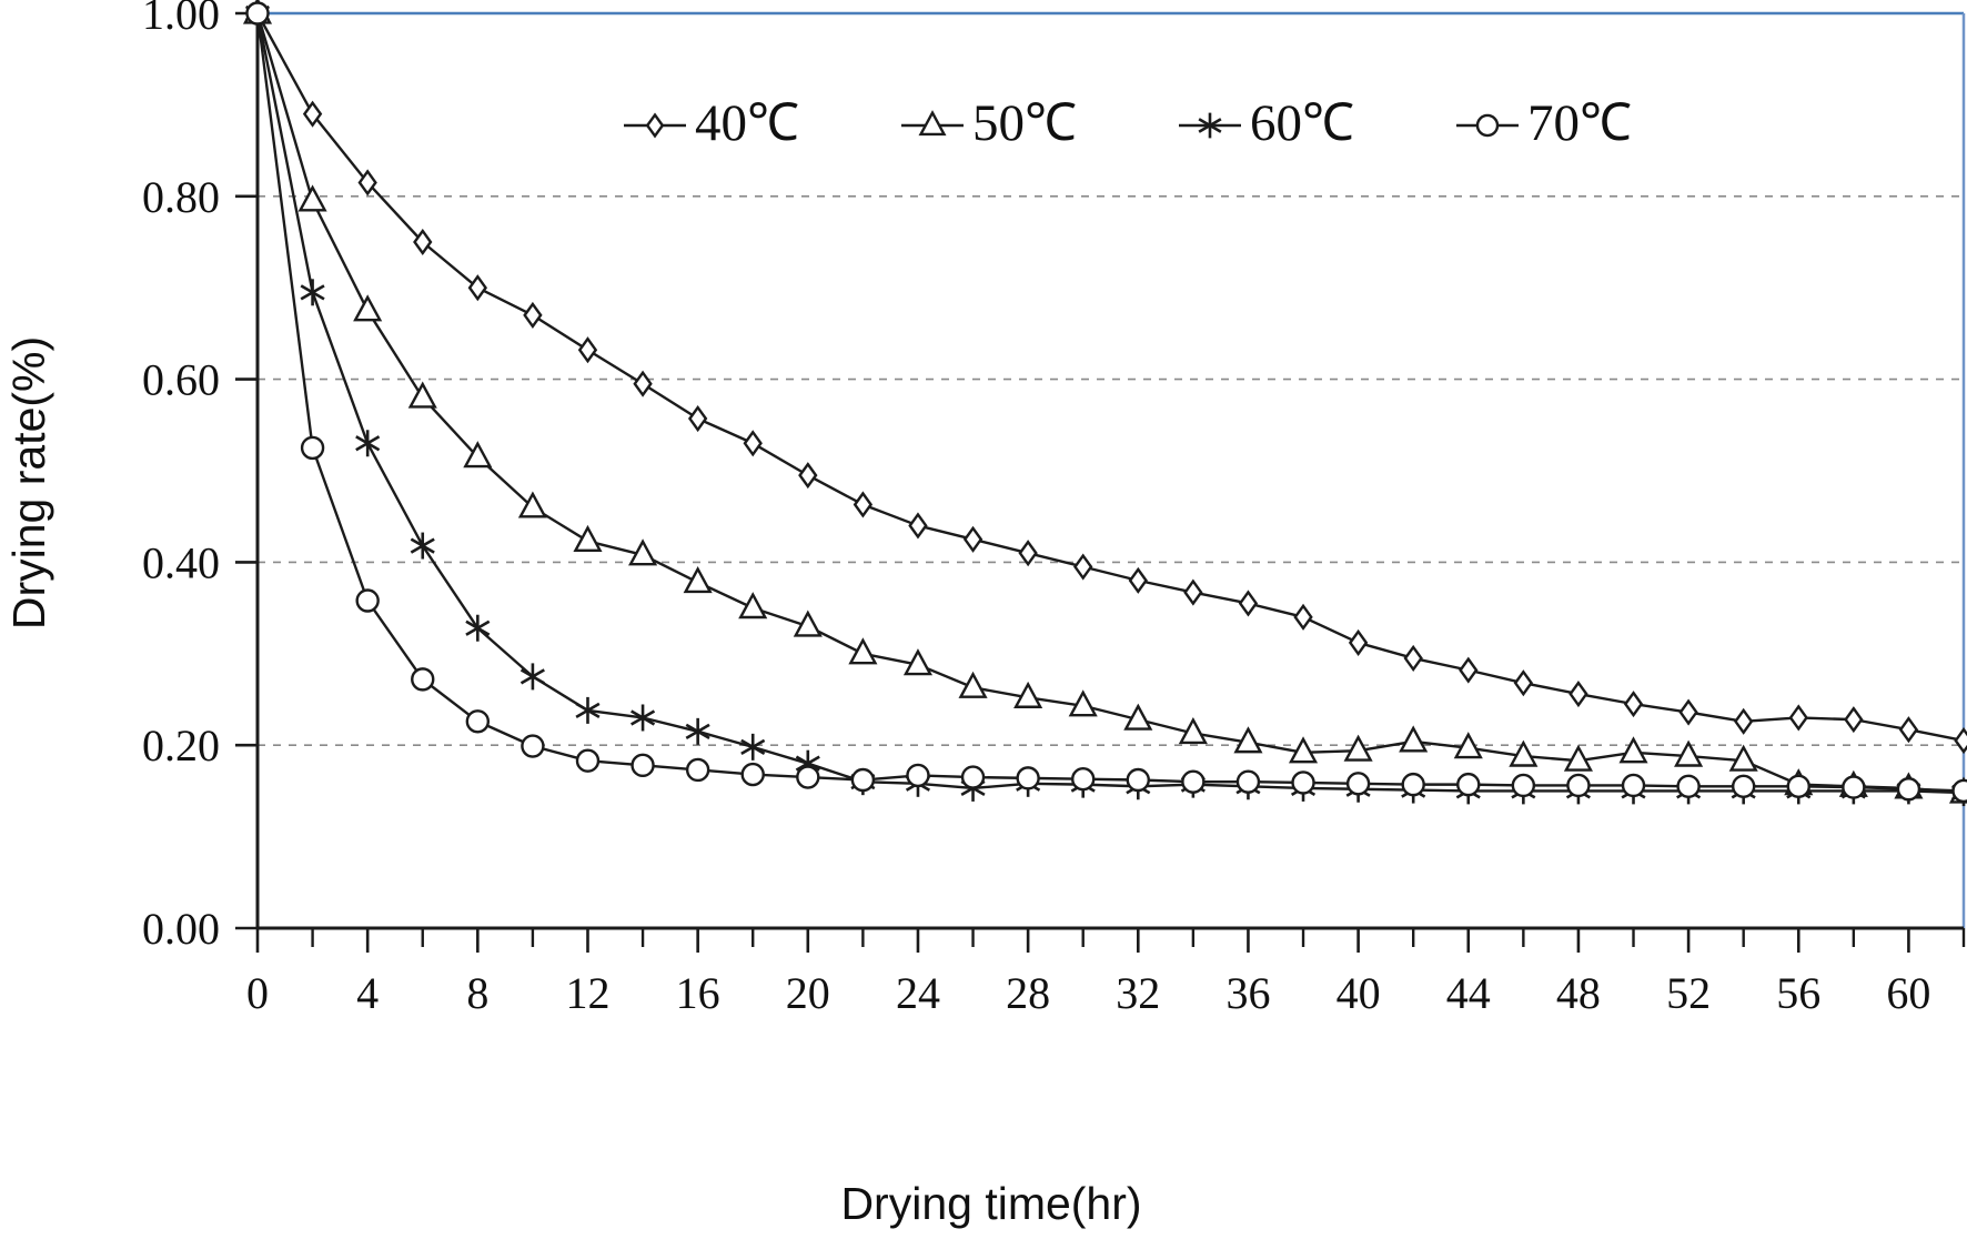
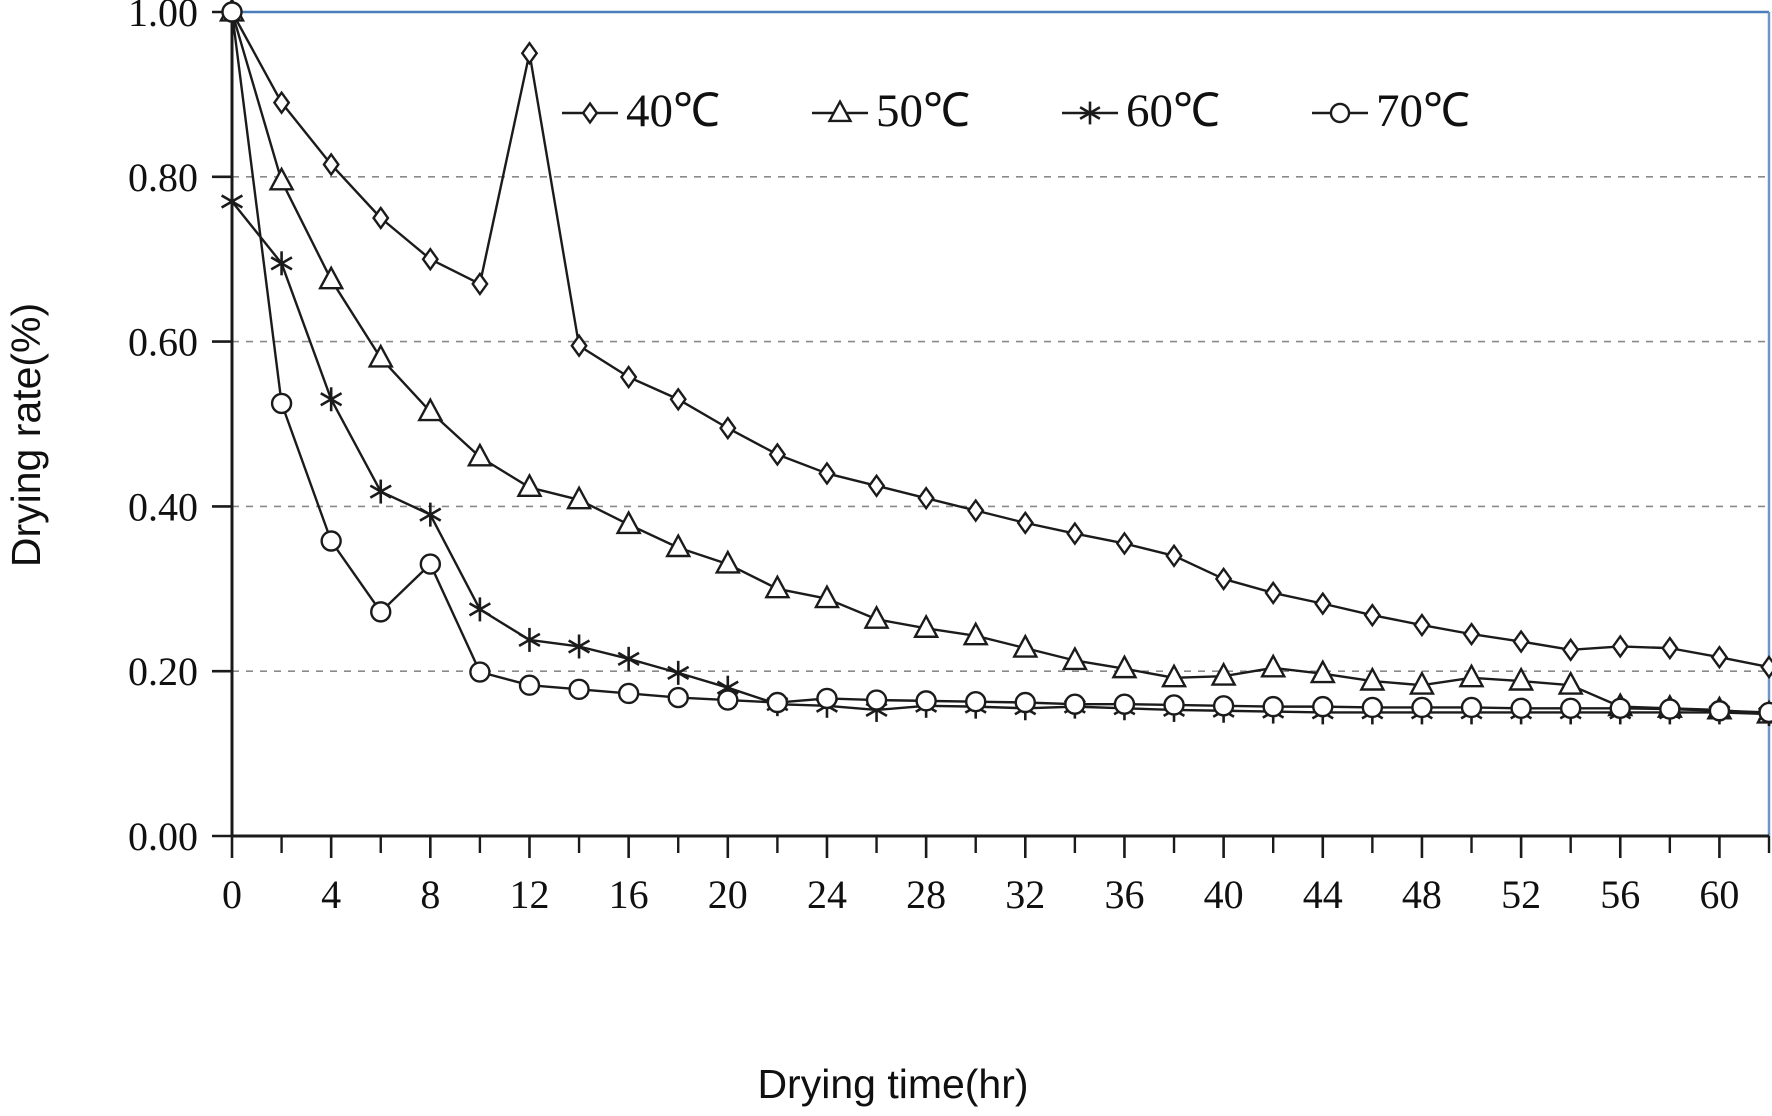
60℃/0: 1.00 -> 0.77
60℃/8: 0.33 -> 0.39
70℃/8: 0.23 -> 0.33
40℃/12: 0.63 -> 0.95
